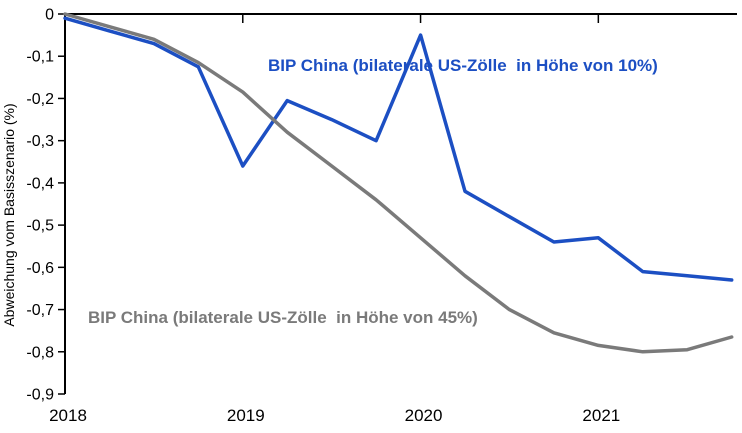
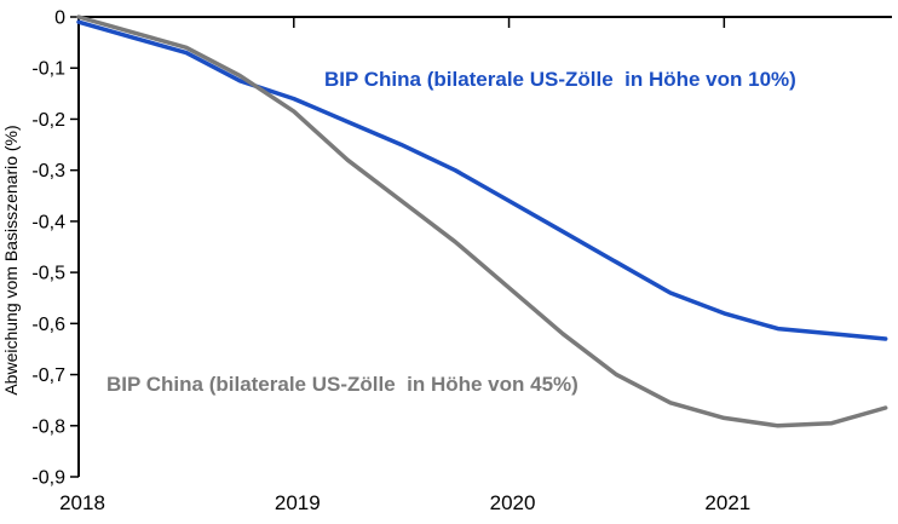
BIP China (bilaterale US-Zölle in Höhe von 10%)/2019: -0,36 -> -0,16
BIP China (bilaterale US-Zölle in Höhe von 10%)/2020: -0,05 -> -0,36
BIP China (bilaterale US-Zölle in Höhe von 10%)/2021: -0,53 -> -0,58
